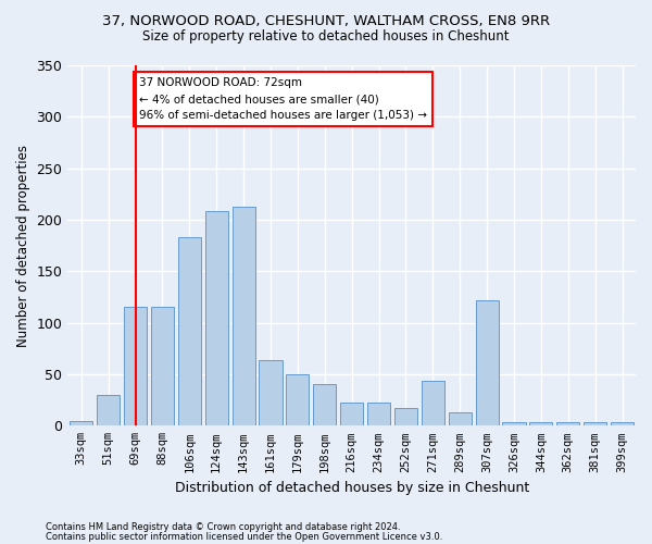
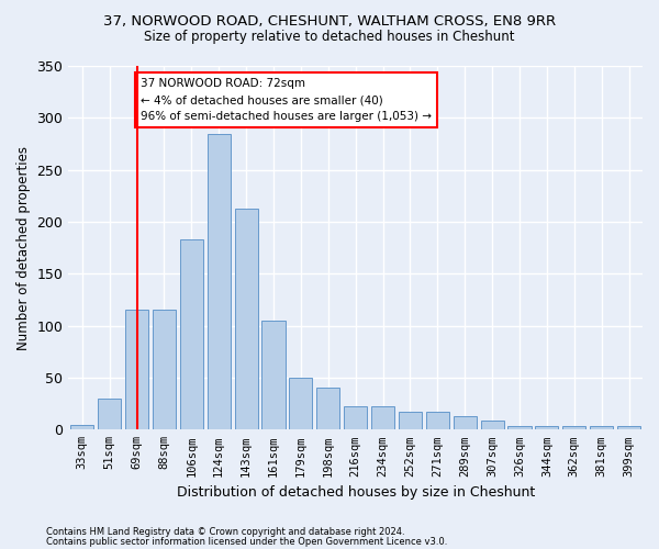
124sqm: 208 -> 285
161sqm: 64 -> 105
271sqm: 44 -> 17
307sqm: 122 -> 9
